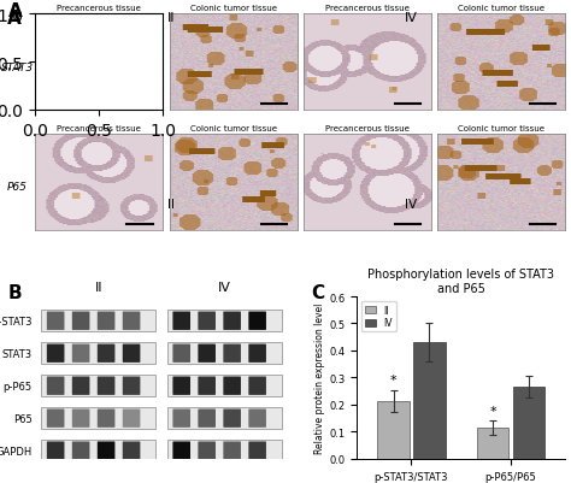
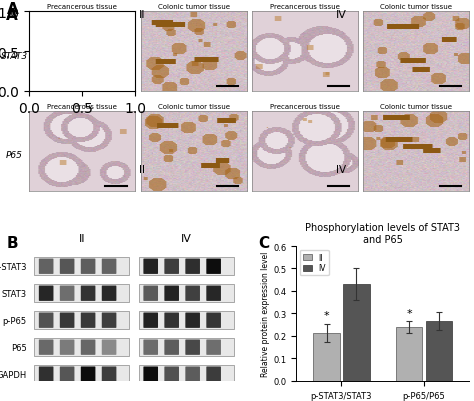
II/p-P65/P65: 0.115 -> 0.240
